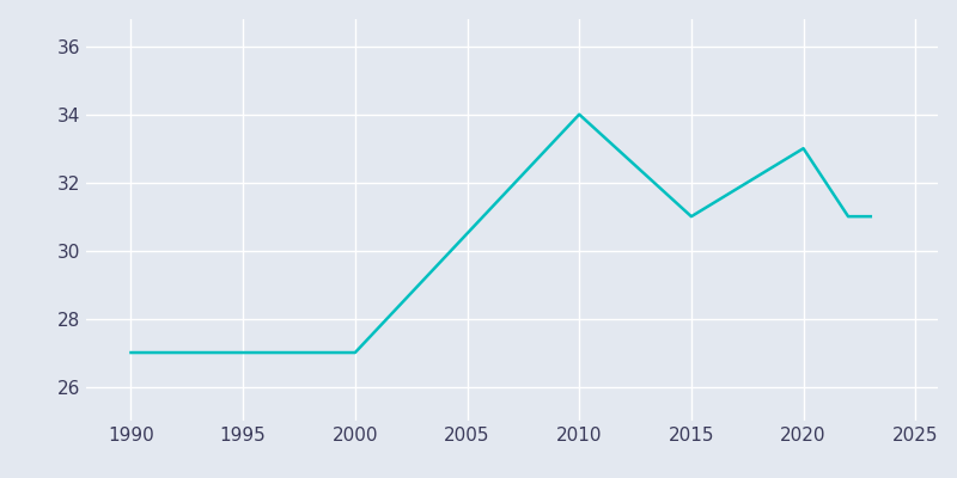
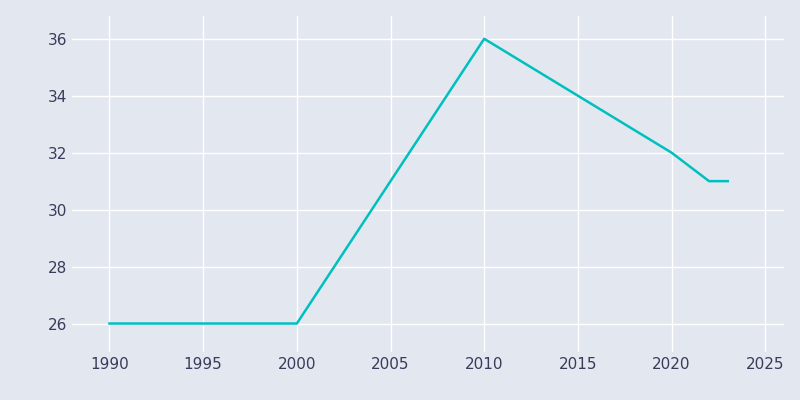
1990: 27 -> 26
2000: 27 -> 26
2010: 34 -> 36
2015: 31 -> 34
2020: 33 -> 32
